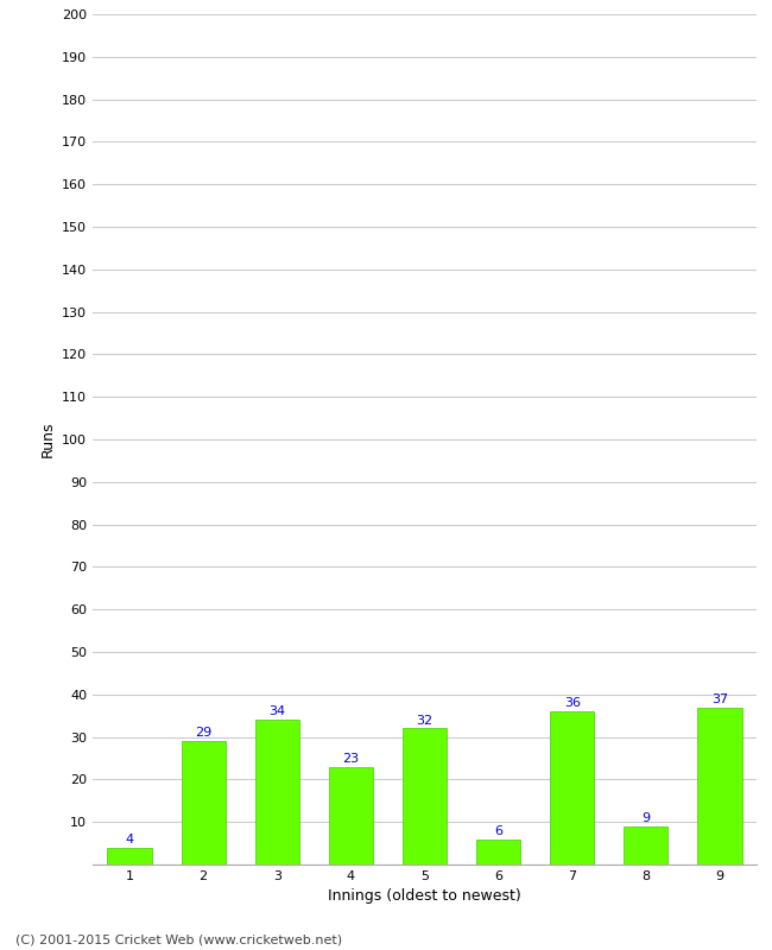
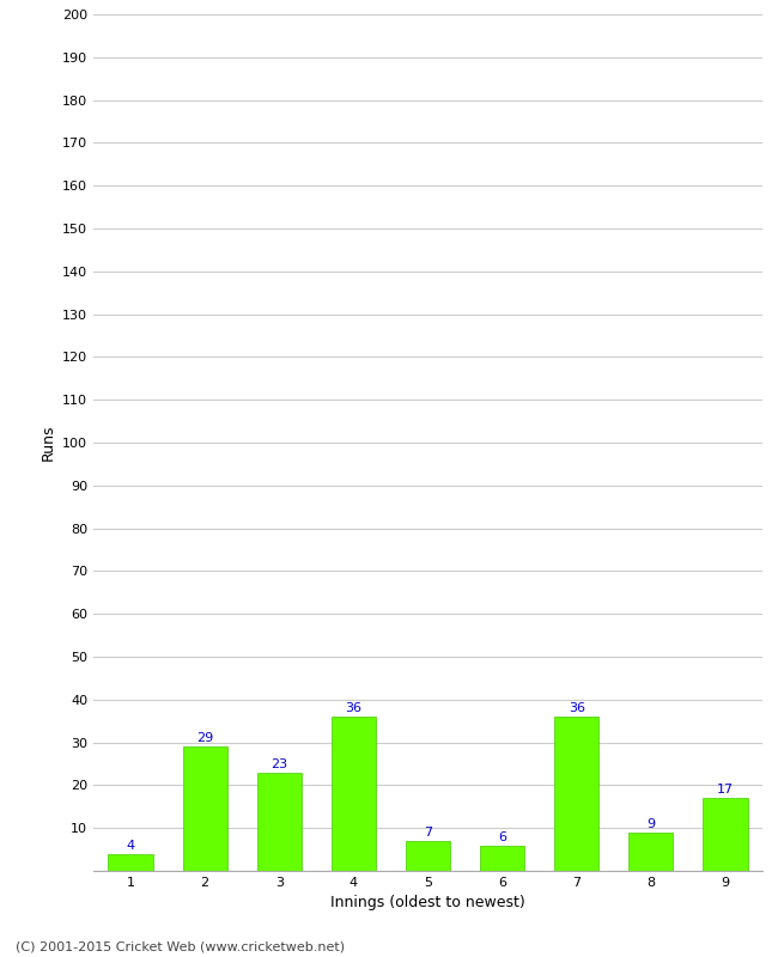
3: 34 -> 23
4: 23 -> 36
5: 32 -> 7
9: 37 -> 17
